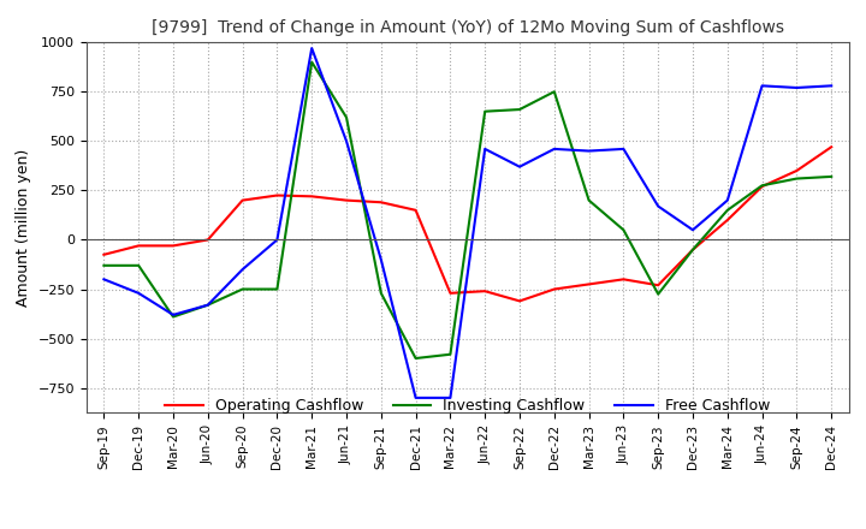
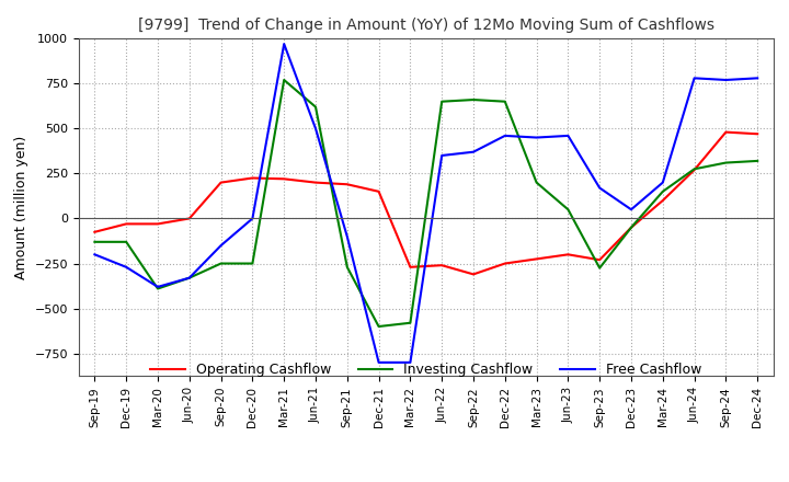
Investing Cashflow/Mar-21: 900 -> 770
Free Cashflow/Jun-22: 460 -> 350
Investing Cashflow/Dec-22: 750 -> 650
Operating Cashflow/Sep-24: 350 -> 480
